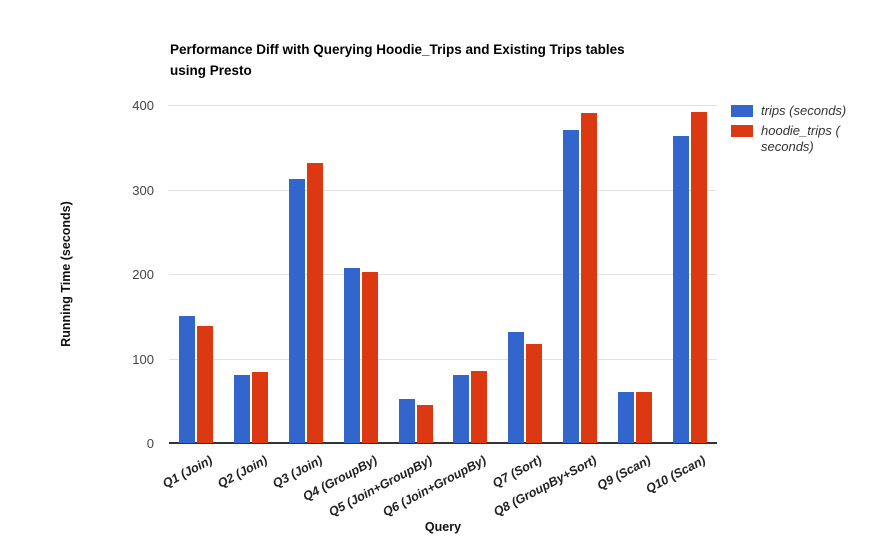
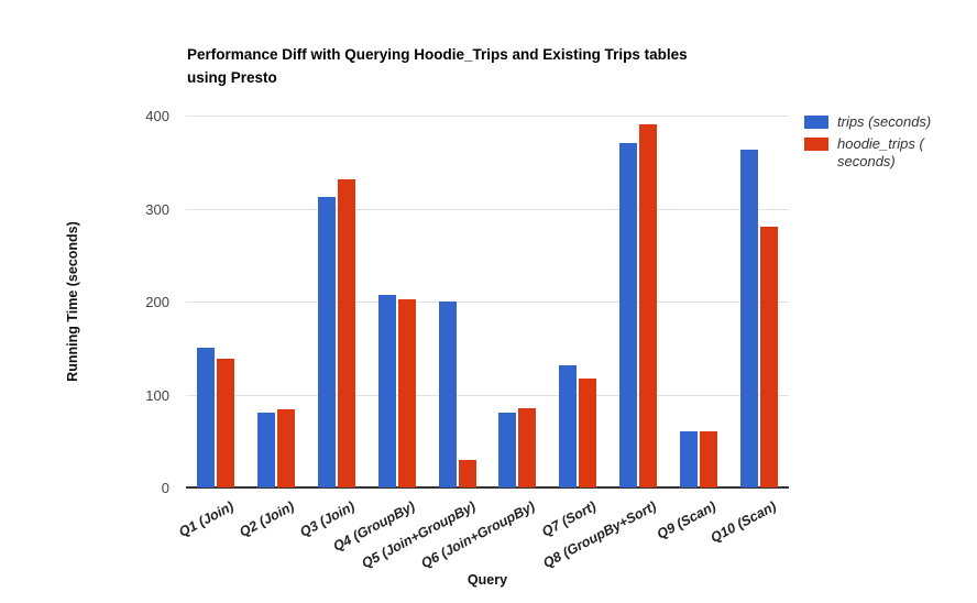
trips (seconds)/Q5 (Join+GroupBy): 50 -> 200
hoodie_trips (seconds)/Q5 (Join+GroupBy): 40 -> 30
hoodie_trips (seconds)/Q10 (Scan): 390 -> 280
